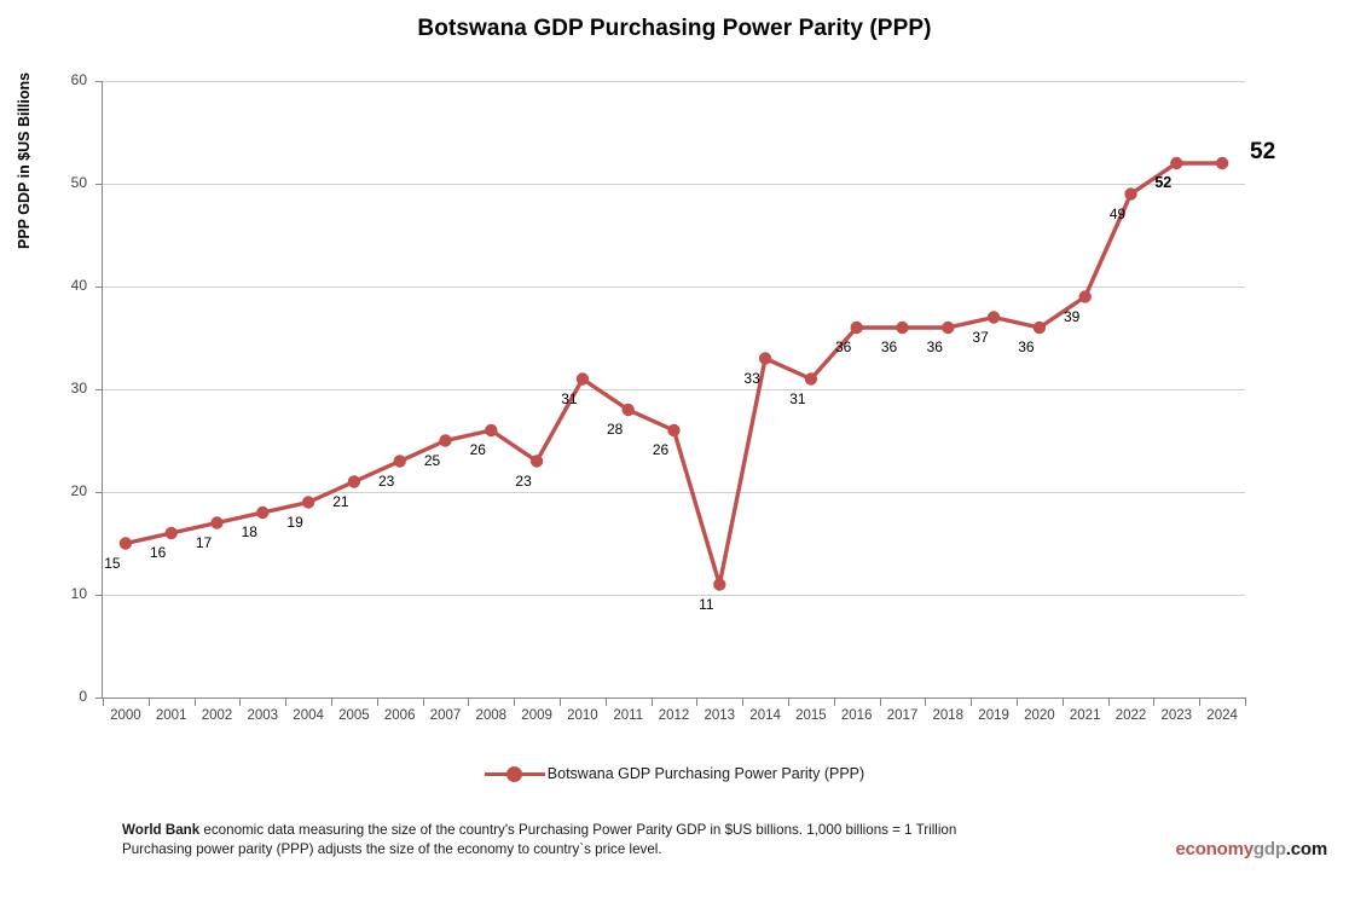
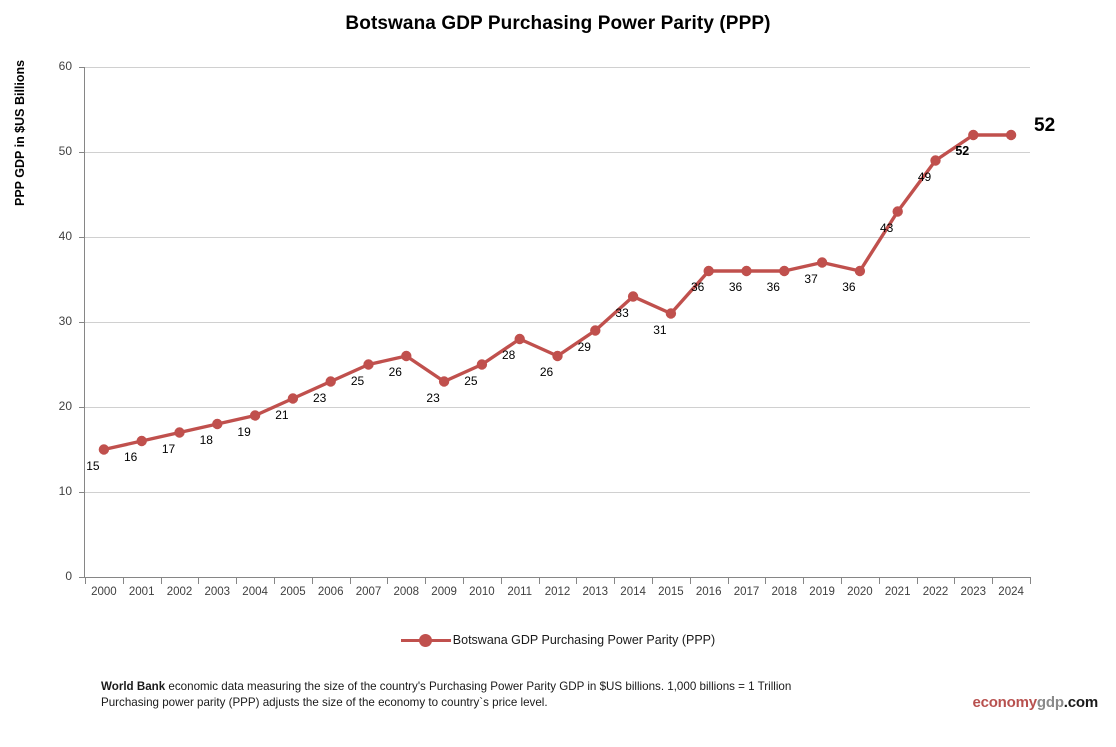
2010: 31 -> 25
2013: 11 -> 29
2021: 39 -> 43
